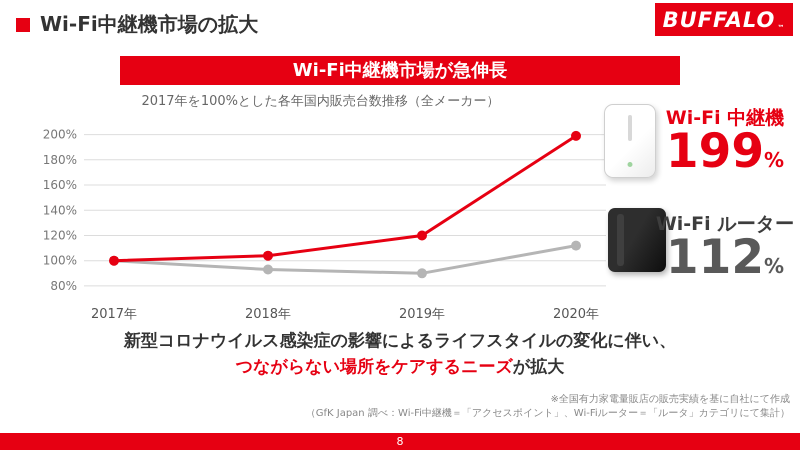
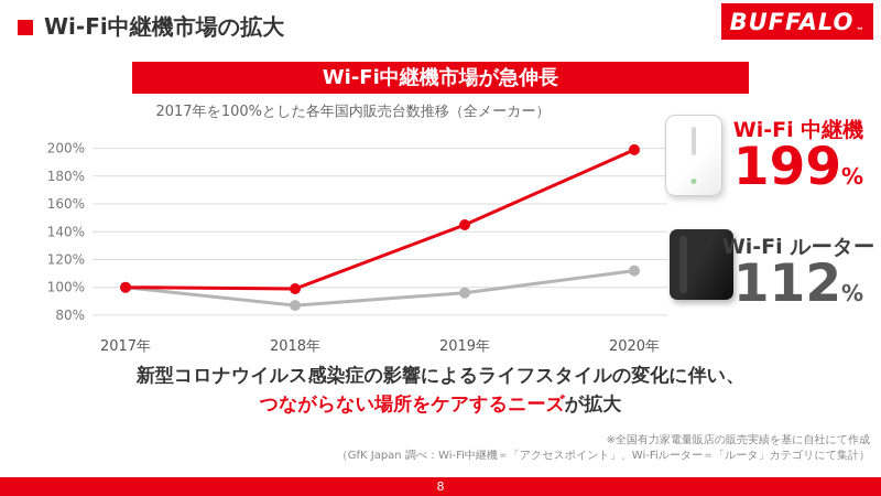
Wi-Fi ルーター/2018年: 93% -> 87%
Wi-Fi 中継機/2018年: 104% -> 99%
Wi-Fi ルーター/2019年: 90% -> 96%
Wi-Fi 中継機/2019年: 120% -> 145%
